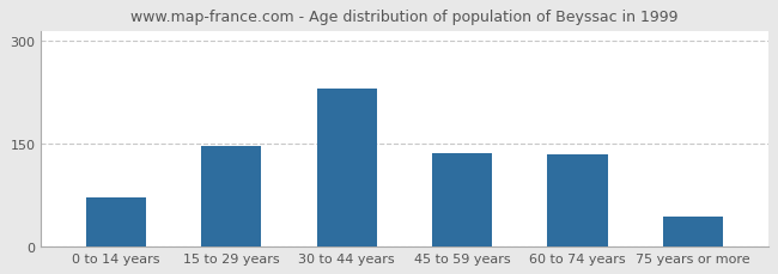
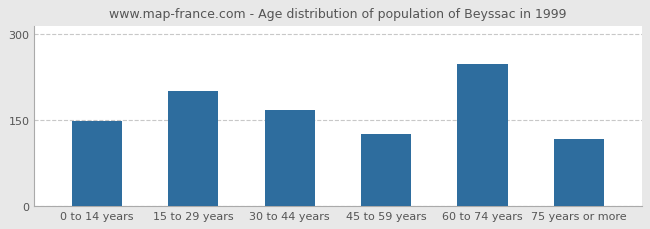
0 to 14 years: 72 -> 148
15 to 29 years: 146 -> 200
30 to 44 years: 230 -> 168
45 to 59 years: 136 -> 126
60 to 74 years: 134 -> 248
75 years or more: 43 -> 116
